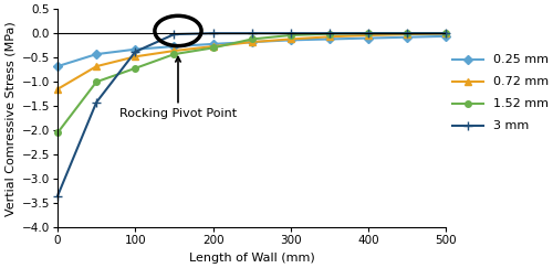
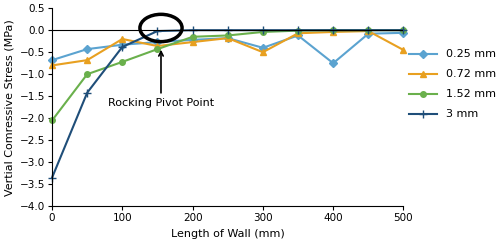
0.72 mm/0: -1.15 -> -0.80
0.72 mm/100: -0.48 -> -0.20
1.52 mm/200: -0.30 -> -0.15
0.25 mm/300: -0.14 -> -0.40
0.72 mm/300: -0.12 -> -0.50
0.25 mm/400: -0.10 -> -0.75
0.72 mm/500: -0.01 -> -0.45
